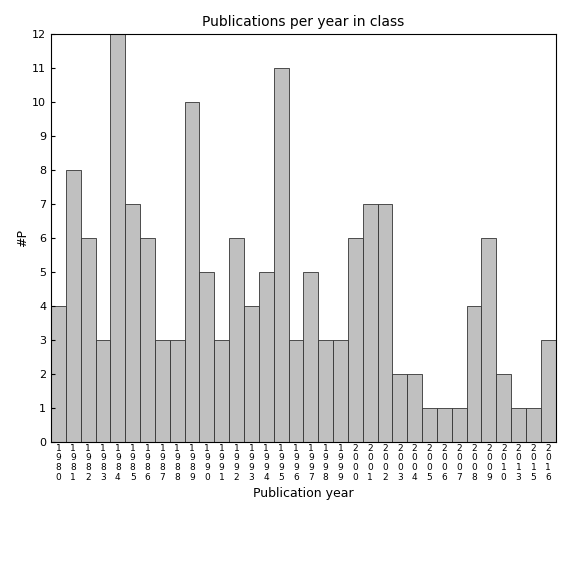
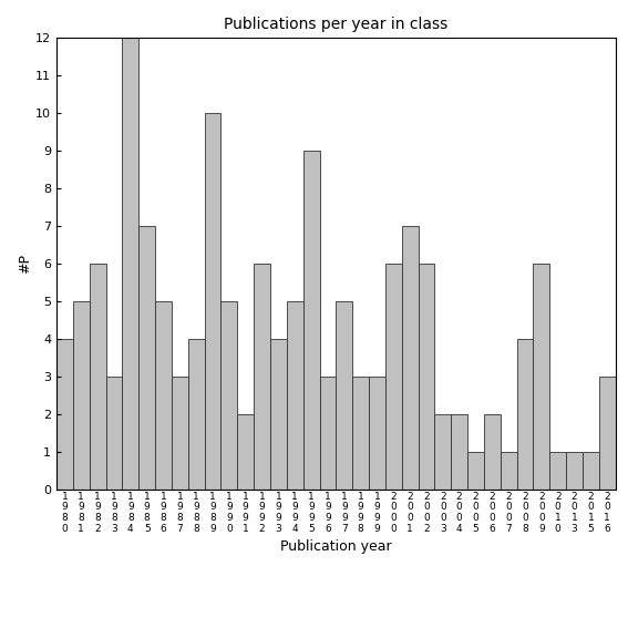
1 9 8 1: 8 -> 5
1 9 8 6: 6 -> 5
1 9 8 8: 3 -> 4
1 9 9 1: 3 -> 2
1 9 9 5: 11 -> 9
2 0 0 2: 7 -> 6
2 0 0 6: 1 -> 2
2 0 1 0: 2 -> 1
